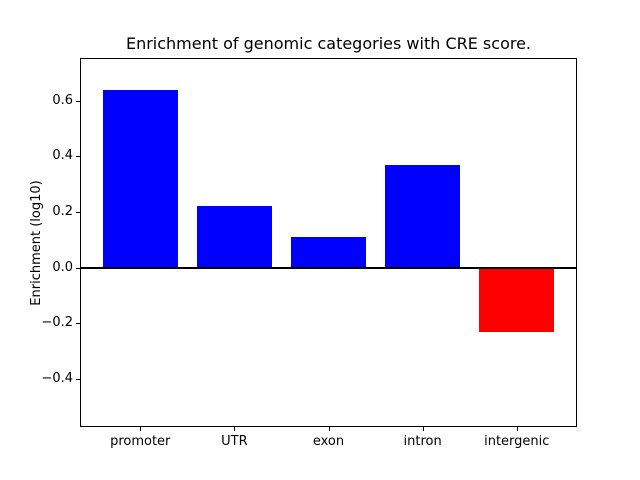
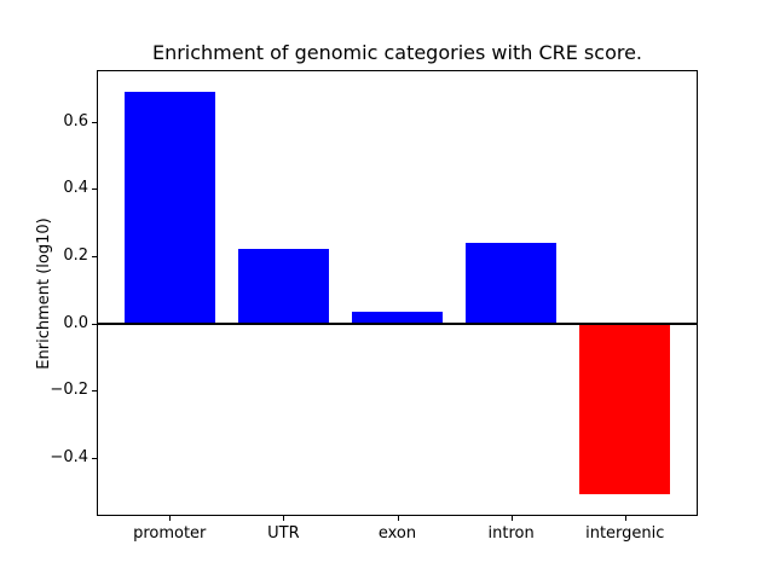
promoter: 0.64 -> 0.69
exon: 0.11 -> 0.04
intron: 0.37 -> 0.24
intergenic: -0.23 -> -0.51
